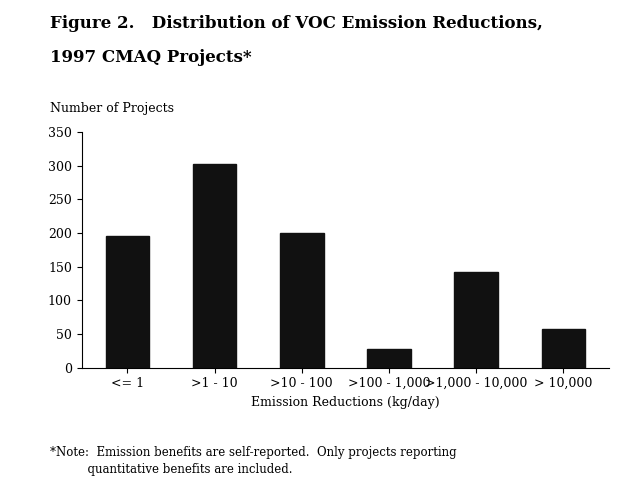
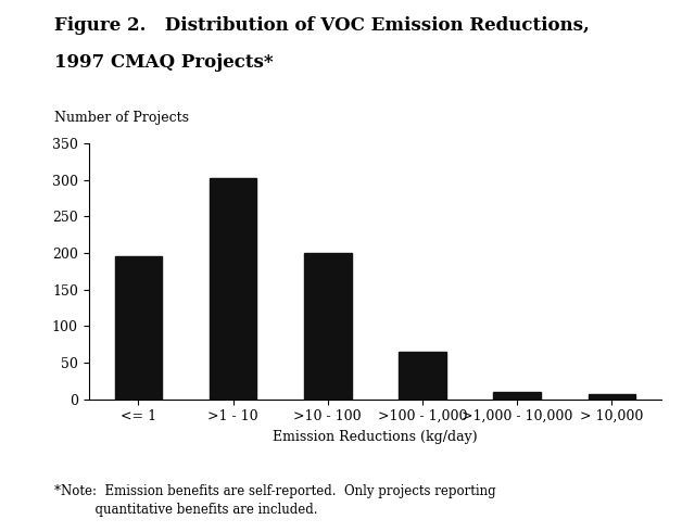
>100 - 1,000: 28 -> 65
>1,000 - 10,000: 142 -> 10
> 10,000: 58 -> 7
